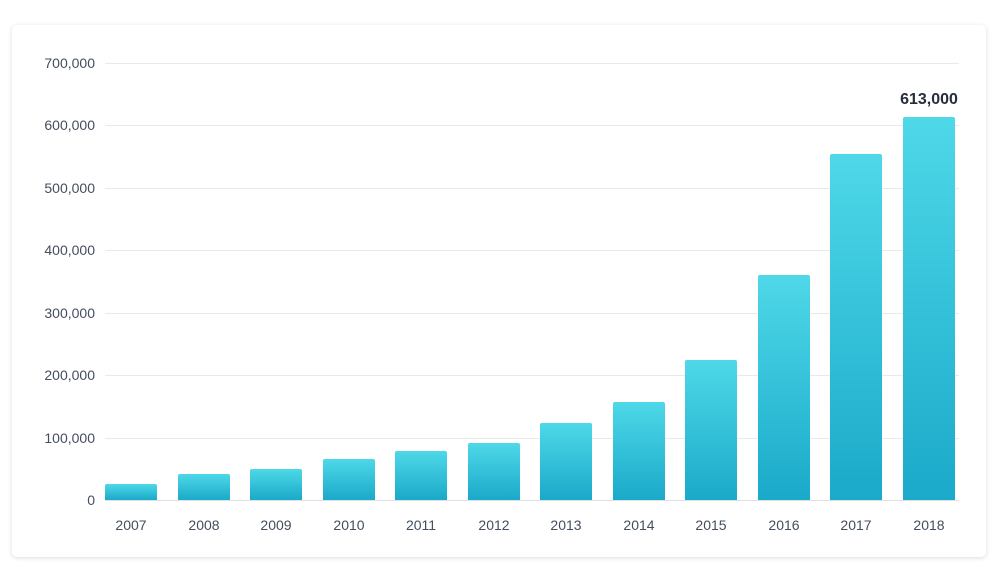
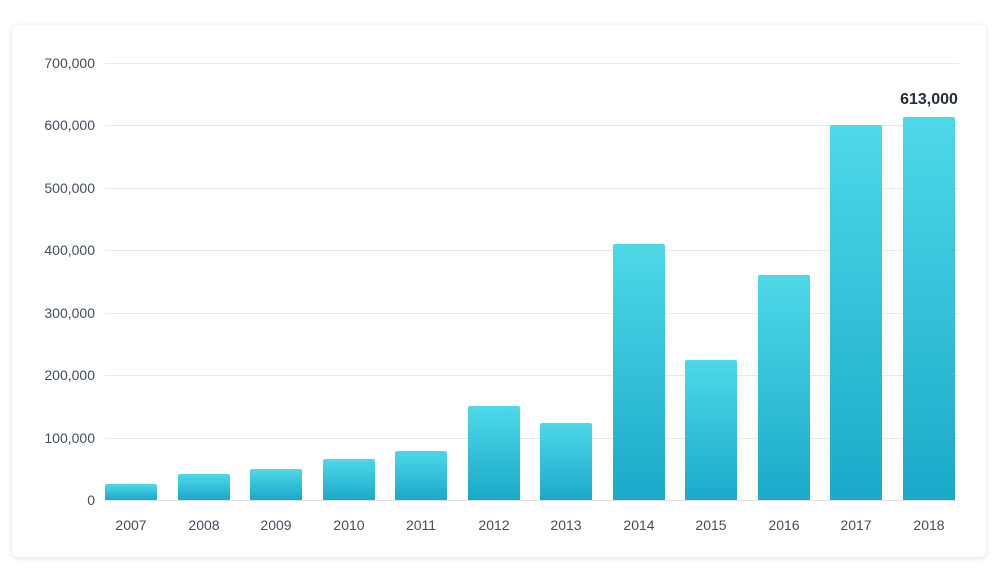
2012: 90000 -> 150000
2014: 160000 -> 410000
2017: 560000 -> 600000
